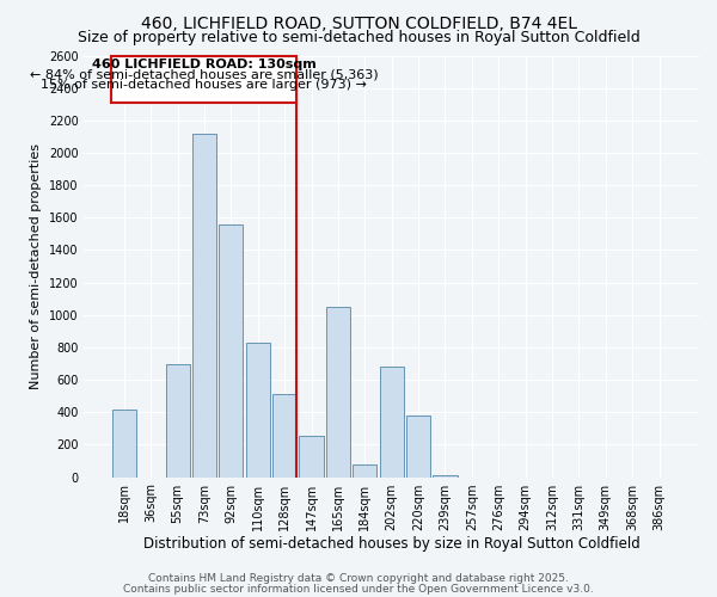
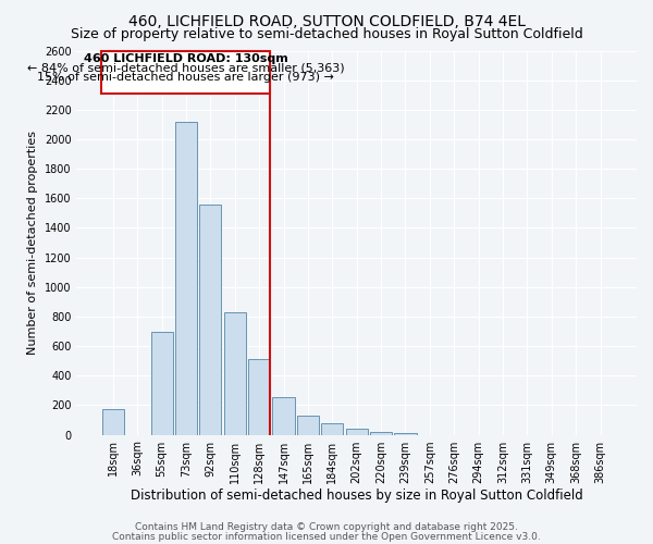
18sqm: 420 -> 170
165sqm: 1050 -> 130
202sqm: 680 -> 40
220sqm: 380 -> 20
